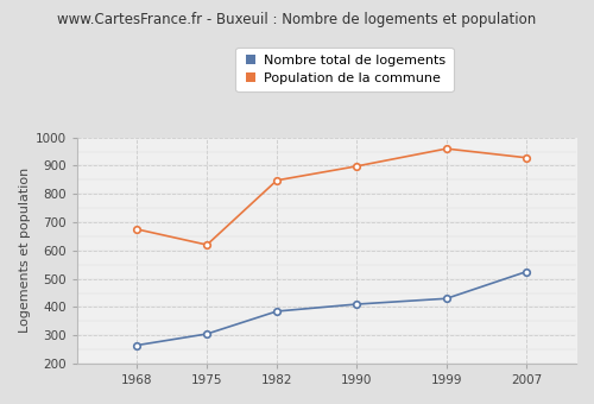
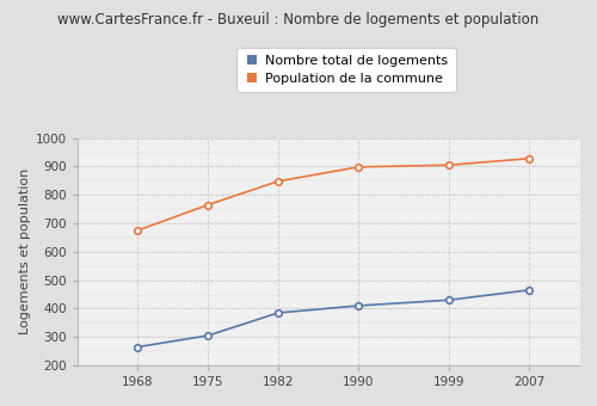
Population de la commune/1975: 620 -> 765
Population de la commune/1999: 960 -> 905
Nombre total de logements/2007: 525 -> 465
